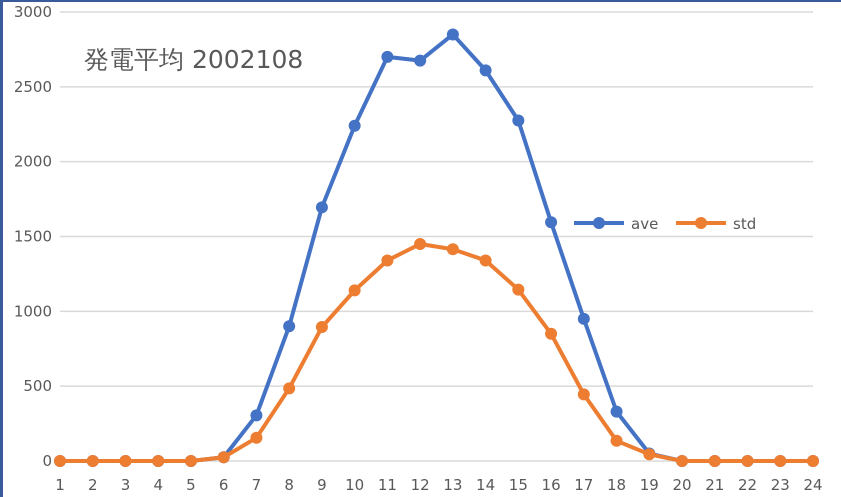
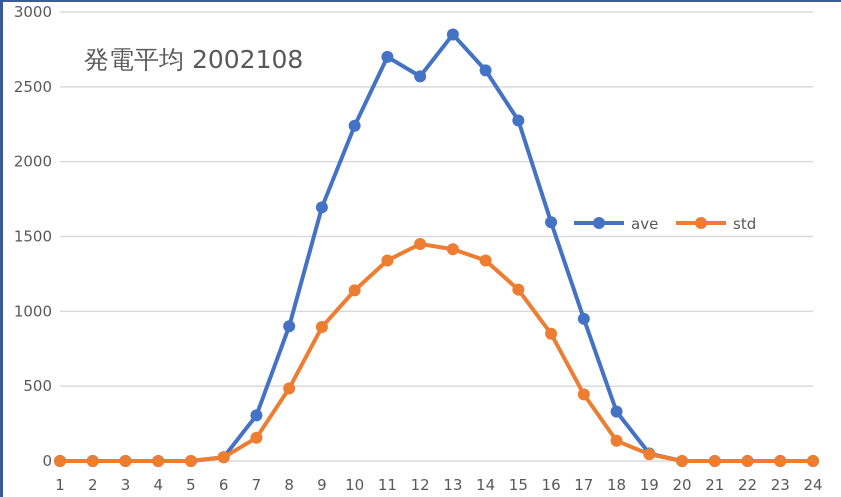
ave/12: 2680 -> 2570
